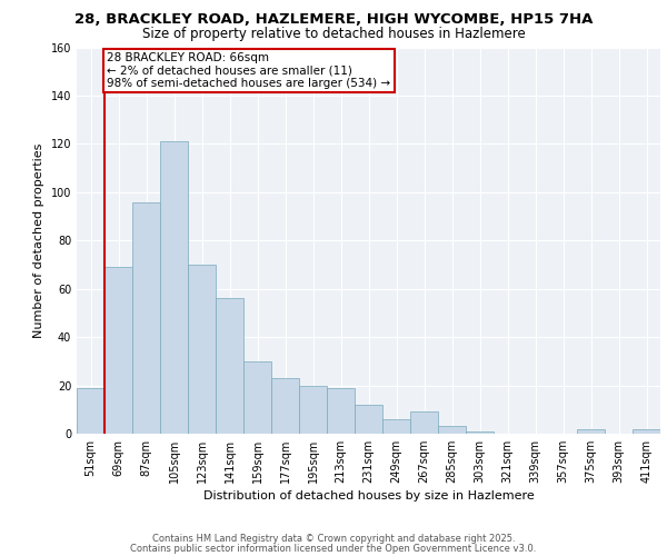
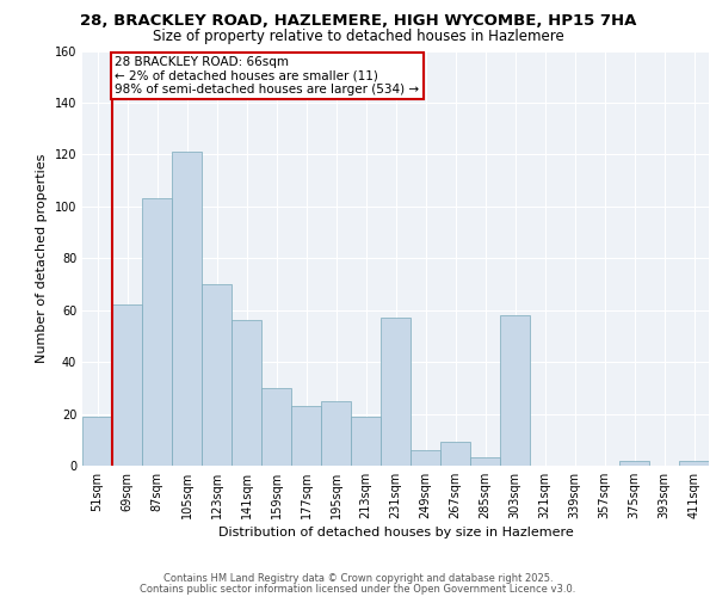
69sqm: 69 -> 62
87sqm: 96 -> 103
195sqm: 20 -> 25
231sqm: 12 -> 57
303sqm: 1 -> 58
